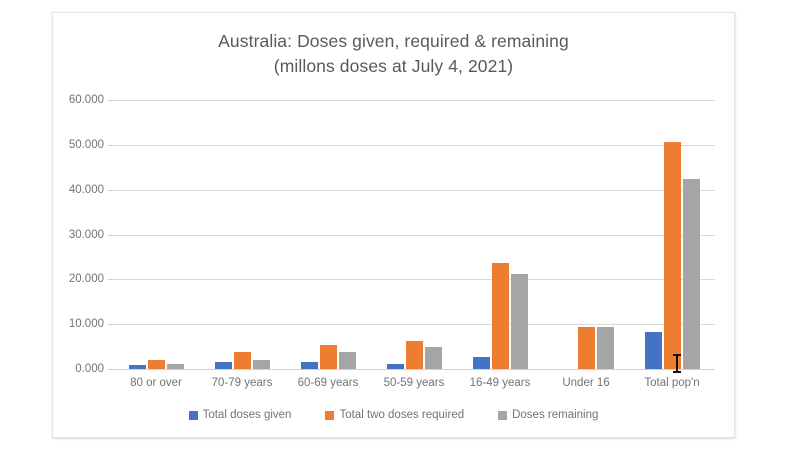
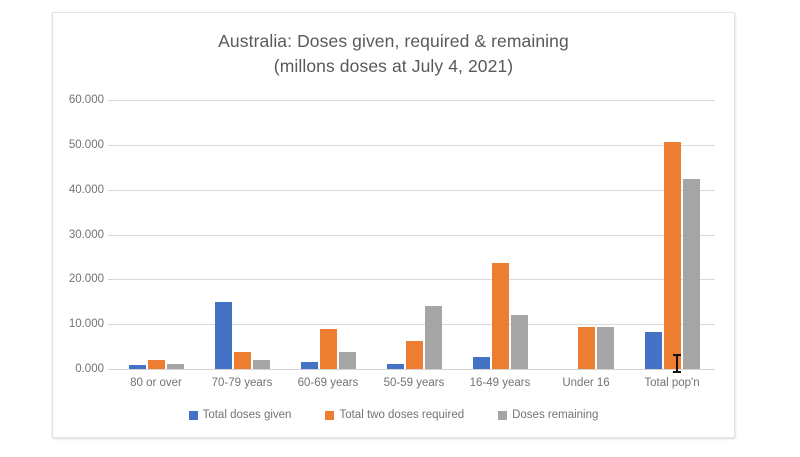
Total doses given/70-79 years: 2 -> 15
Total two doses required/60-69 years: 5 -> 9
Doses remaining/50-59 years: 5 -> 14
Doses remaining/16-49 years: 21 -> 12
